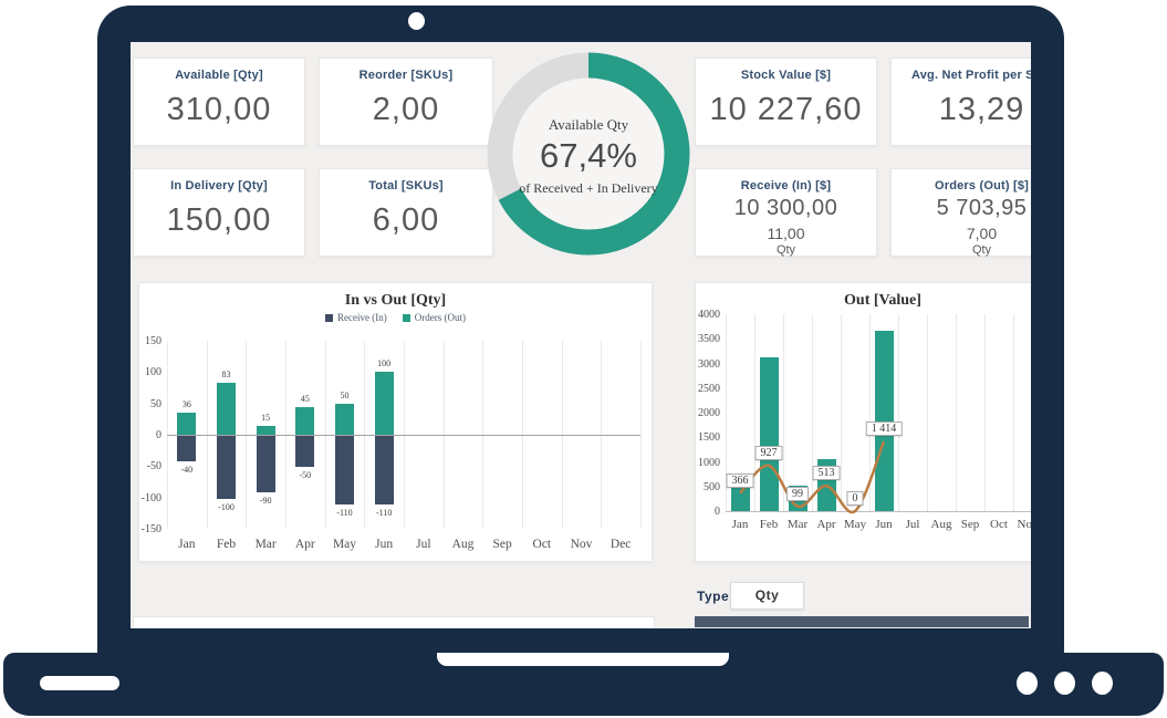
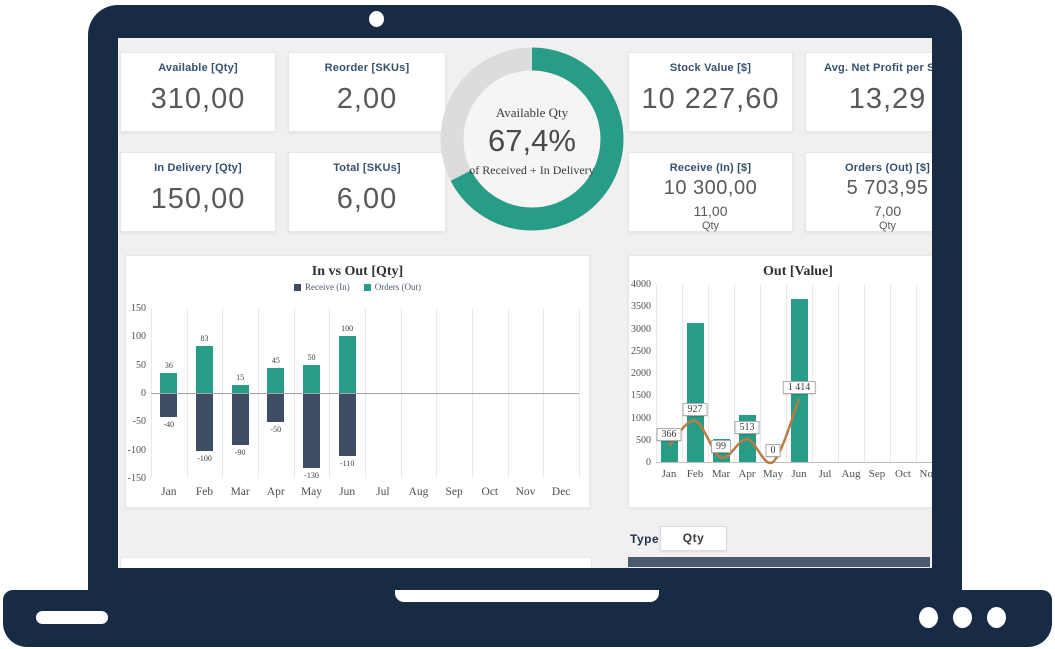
In vs Out [Qty]/Receive (In)/May: -110 -> -130
